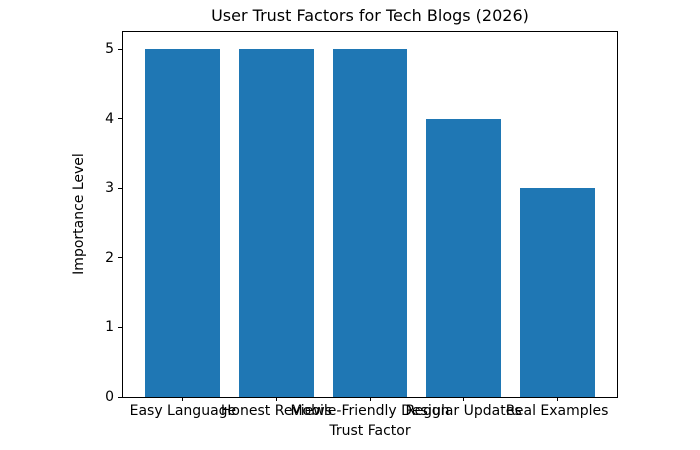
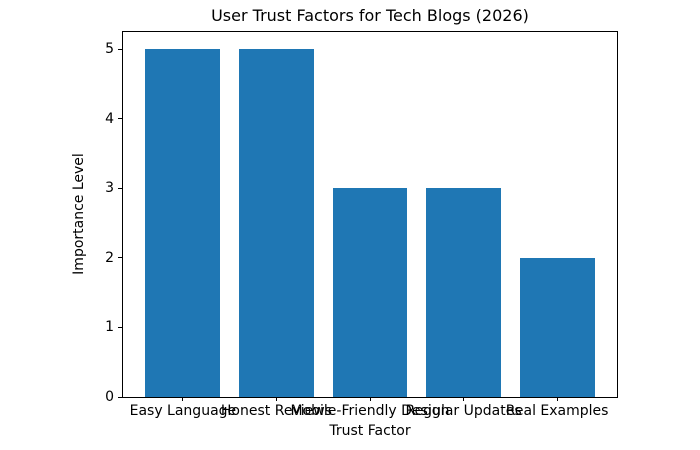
Mobile-Friendly Design: 5 -> 3
Regular Updates: 4 -> 3
Real Examples: 3 -> 2
